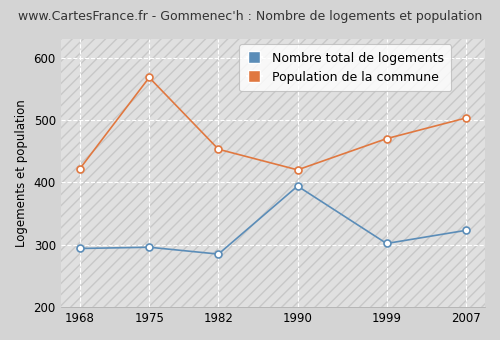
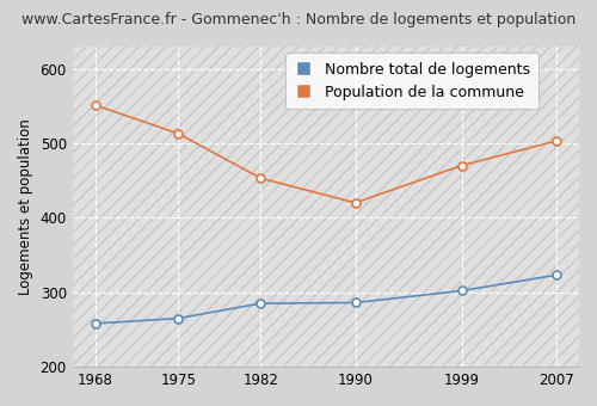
Nombre total de logements/1968: 294 -> 258
Population de la commune/1968: 422 -> 551
Nombre total de logements/1975: 296 -> 265
Population de la commune/1975: 568 -> 513
Nombre total de logements/1990: 394 -> 286
